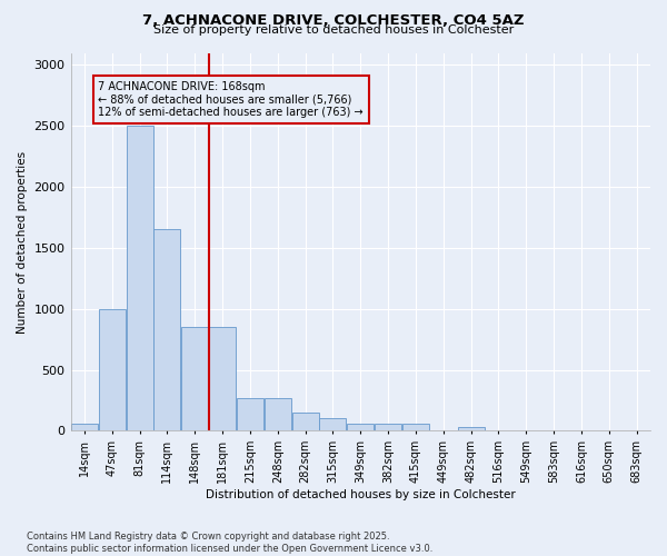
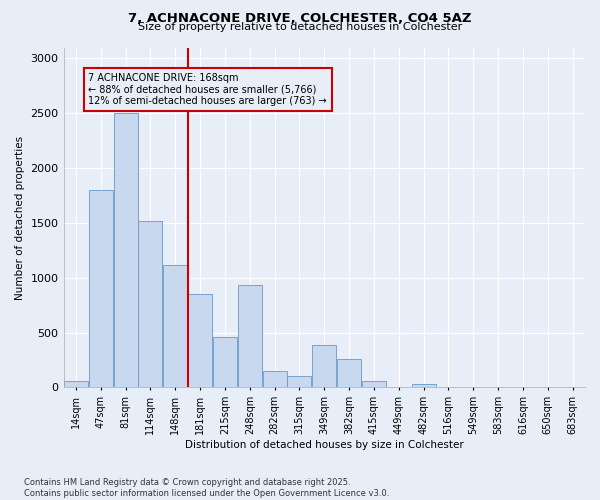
47sqm: 1000 -> 1800
114sqm: 1650 -> 1520
148sqm: 850 -> 1120
215sqm: 270 -> 460
248sqm: 270 -> 930
349sqm: 60 -> 390
382sqm: 60 -> 260
